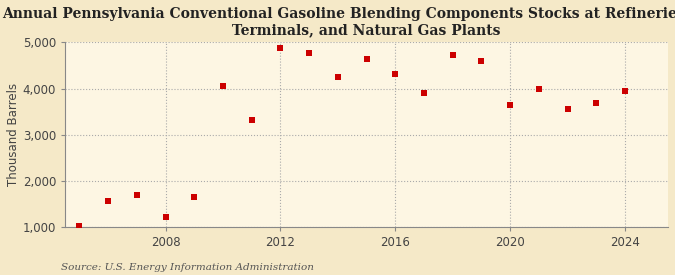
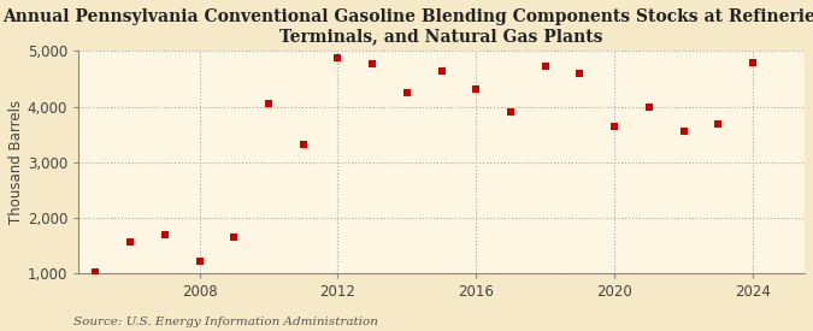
2024: 3,940 -> 4,800
